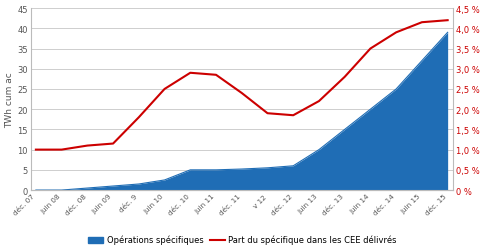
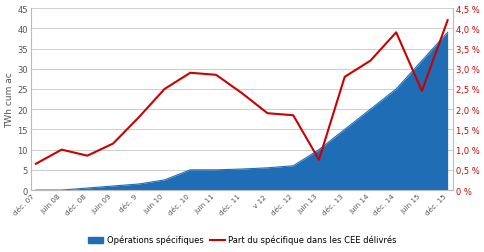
Part du spécifique dans les CEE délivrés/déc. 07: 1,00 % -> 0,65 %
Part du spécifique dans les CEE délivrés/déc. 08: 1,10 % -> 0,85 %
Part du spécifique dans les CEE délivrés/juin 13: 2,20 % -> 0,75 %
Part du spécifique dans les CEE délivrés/juin 14: 3,50 % -> 3,20 %
Part du spécifique dans les CEE délivrés/juin 15: 4,15 % -> 2,45 %
